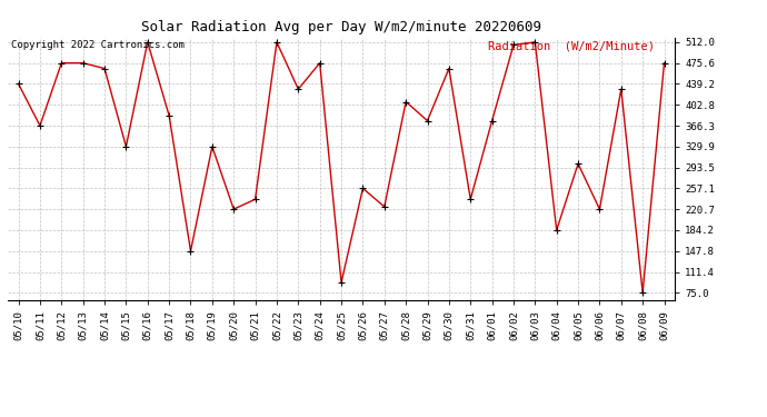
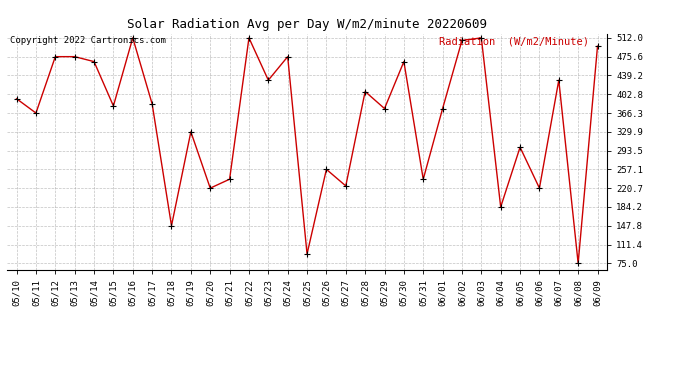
05/10: 439 -> 394
05/15: 330 -> 380
06/09: 476 -> 496
